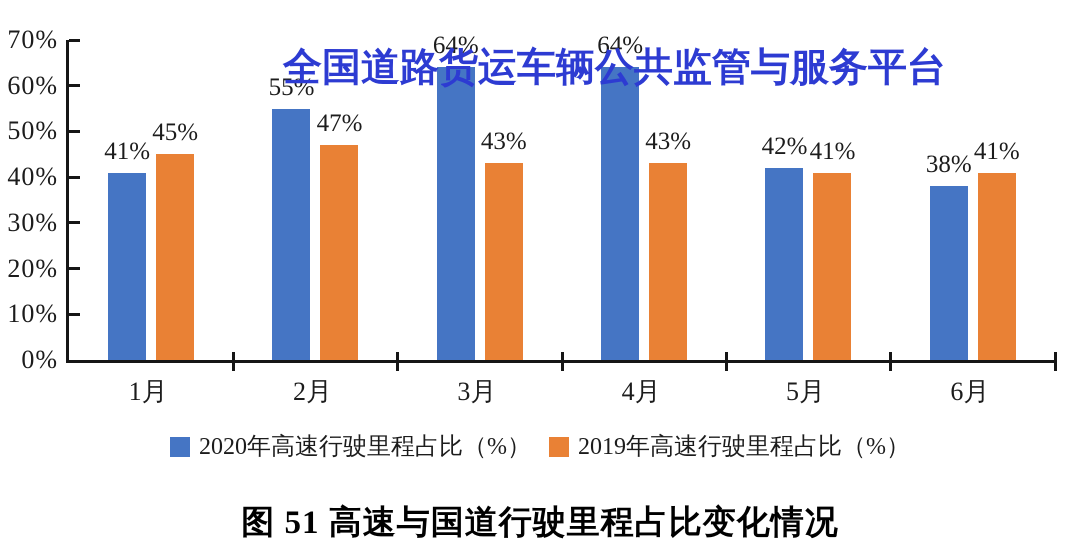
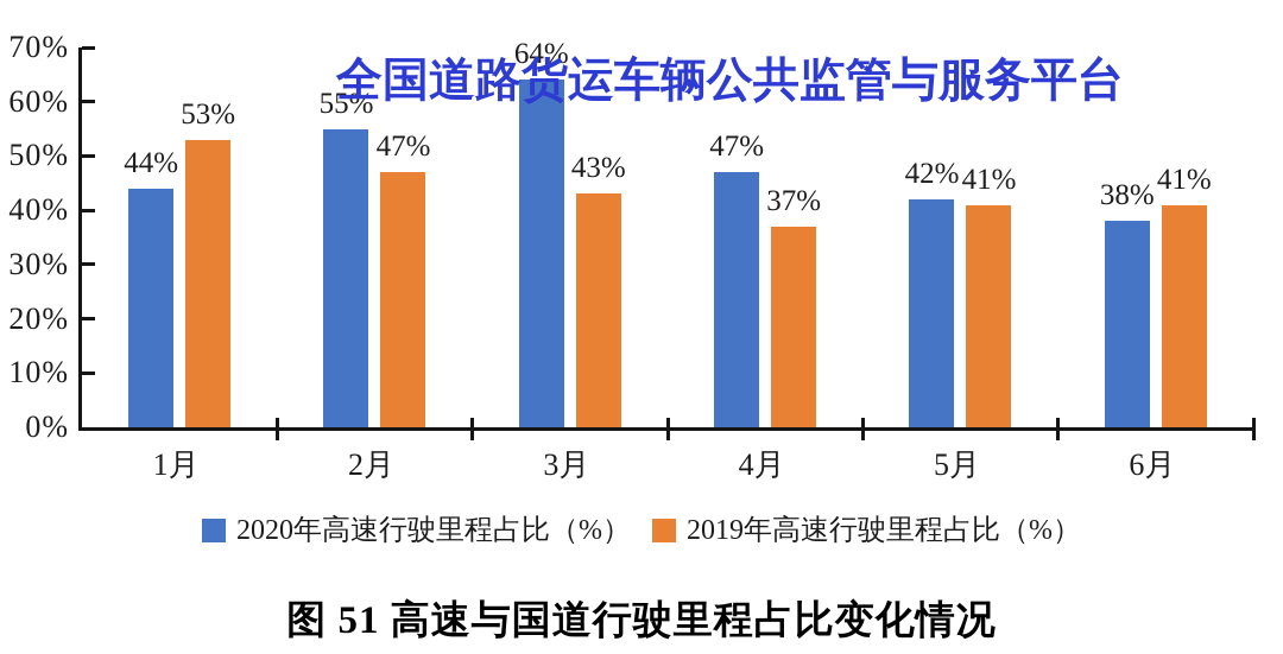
2020年高速行驶里程占比（%）/1月: 41% -> 44%
2019年高速行驶里程占比（%）/1月: 45% -> 53%
2020年高速行驶里程占比（%）/4月: 64% -> 47%
2019年高速行驶里程占比（%）/4月: 43% -> 37%
